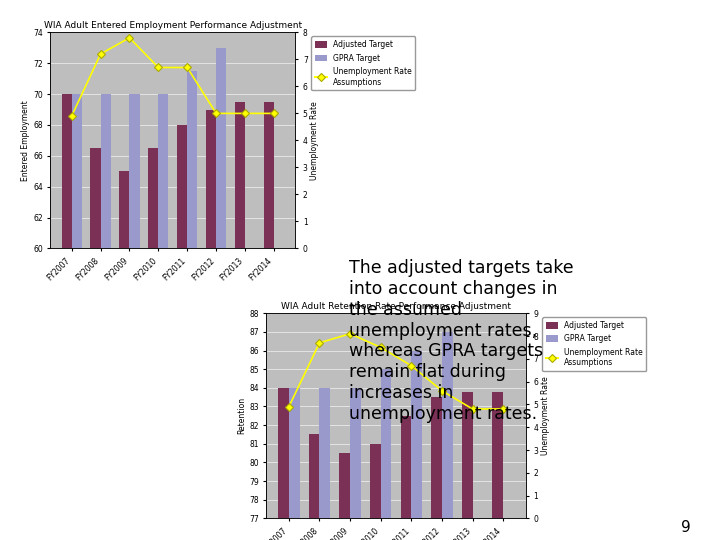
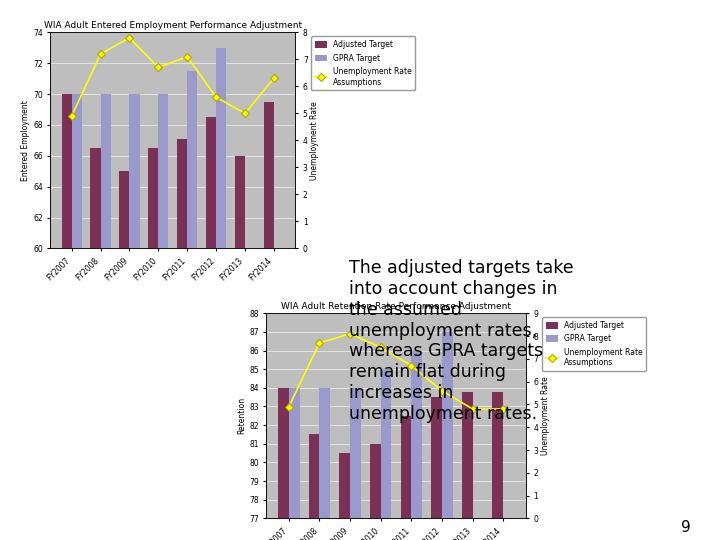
WIA Adult Entered Employment Performance Adjustment/Adjusted Target/FY2011: 68.0 -> 67.1
WIA Adult Entered Employment Performance Adjustment/Unemployment Rate Assumptions/FY2011: 6.7 -> 7.1
WIA Adult Entered Employment Performance Adjustment/Adjusted Target/FY2012: 69.0 -> 68.5
WIA Adult Entered Employment Performance Adjustment/Unemployment Rate Assumptions/FY2012: 5.0 -> 5.6
WIA Adult Entered Employment Performance Adjustment/Adjusted Target/FY2013: 69.5 -> 66.0
WIA Adult Entered Employment Performance Adjustment/Unemployment Rate Assumptions/FY2014: 5.0 -> 6.3
